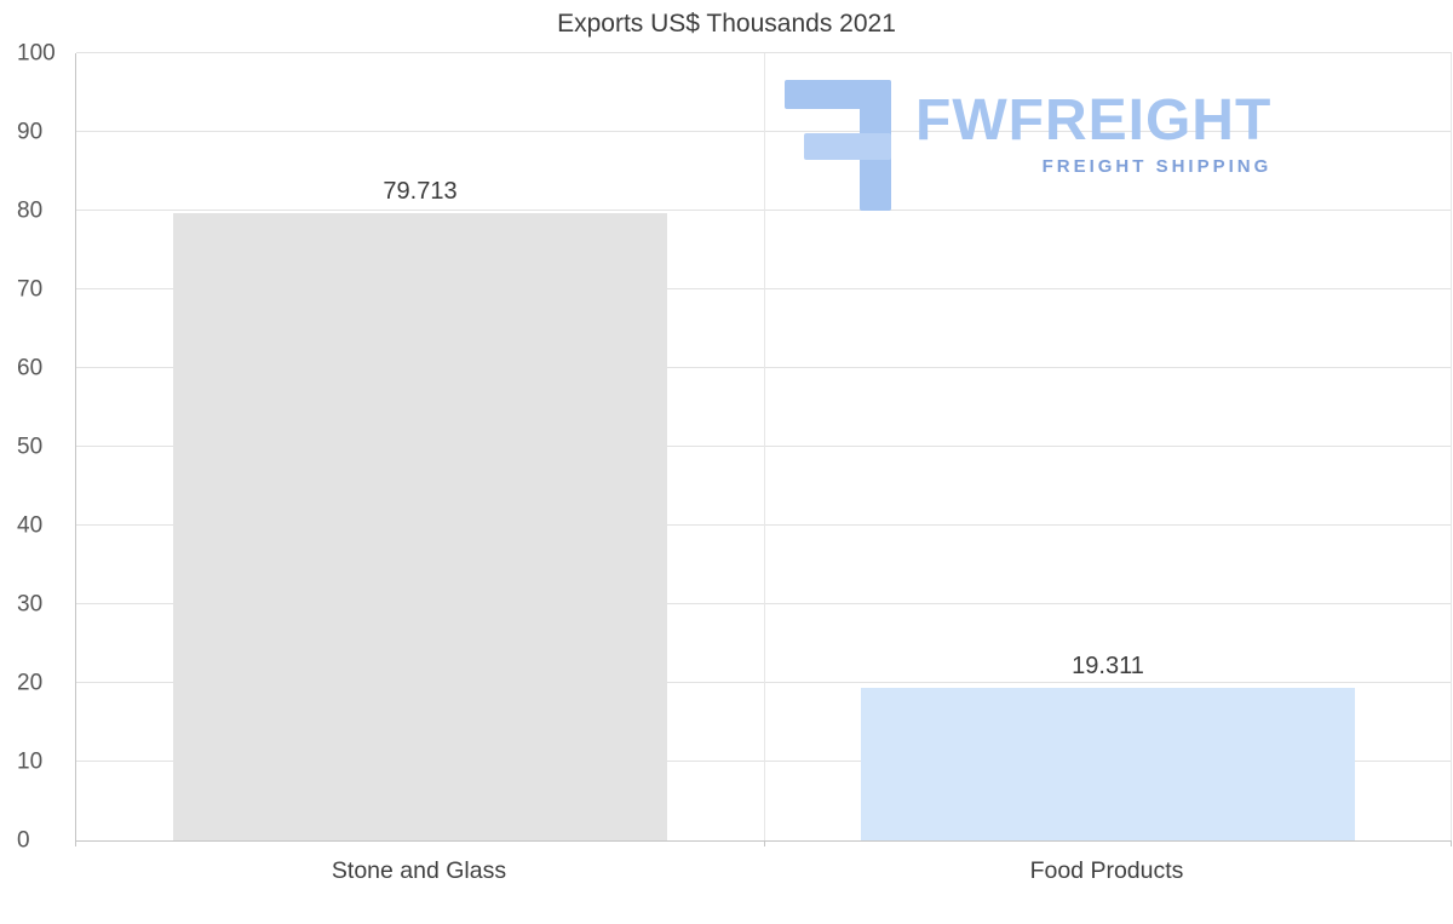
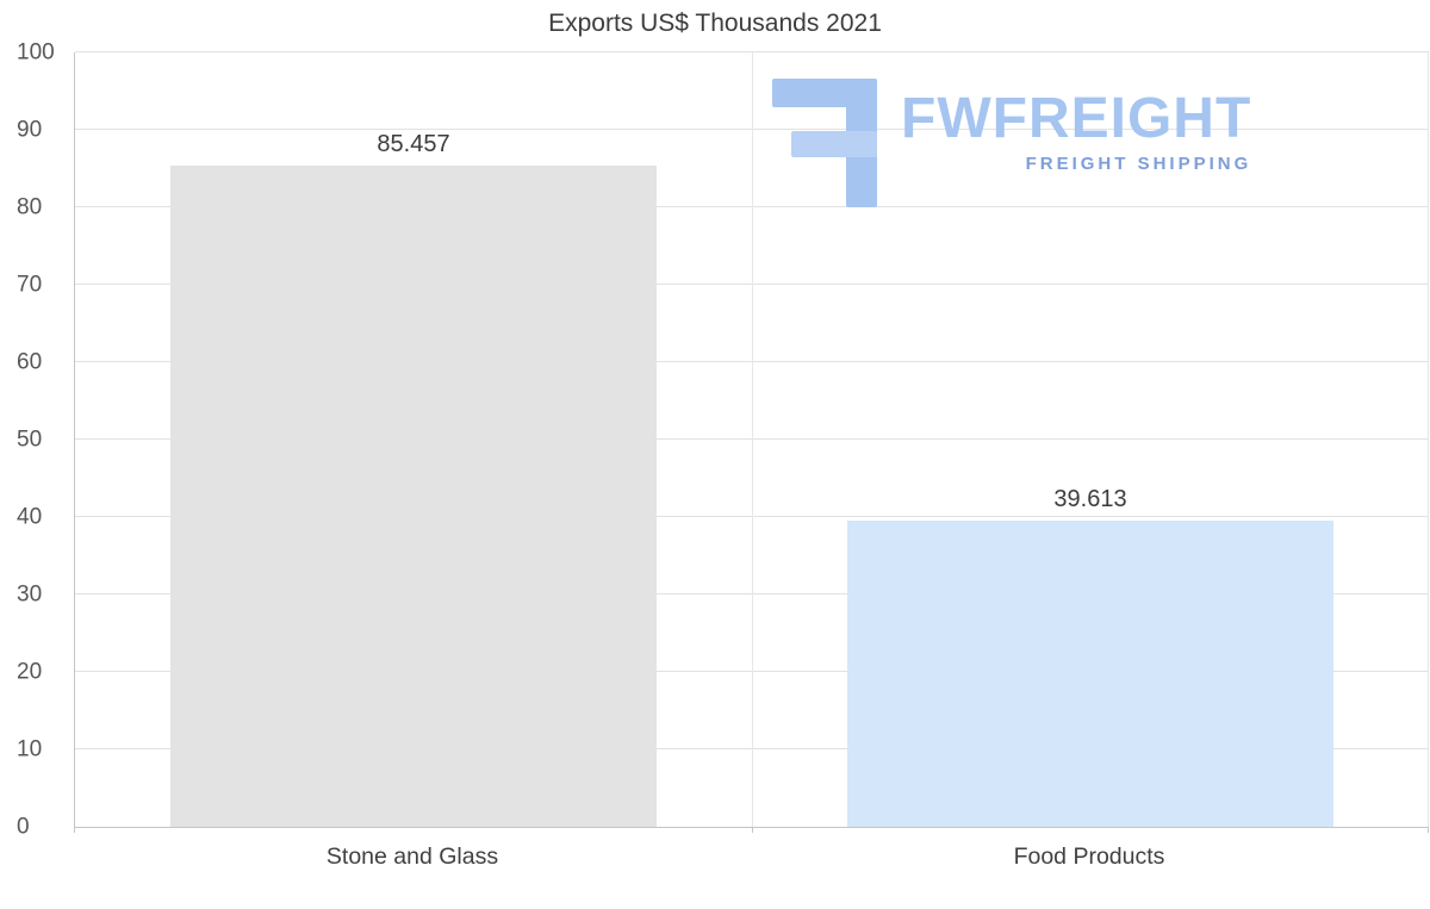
Stone and Glass: 79.713 -> 85.457
Food Products: 19.311 -> 39.613
